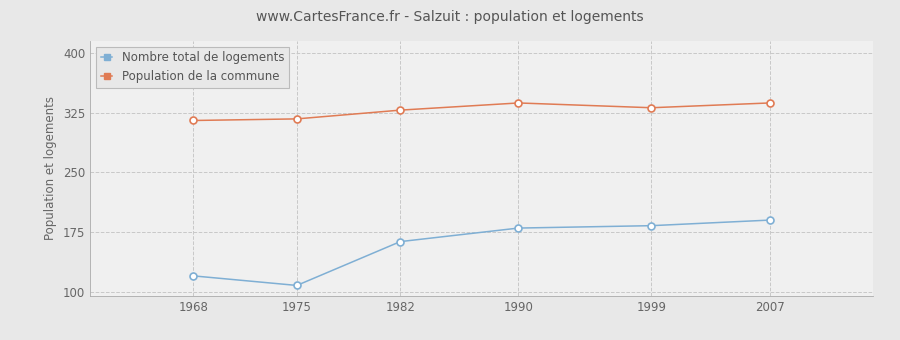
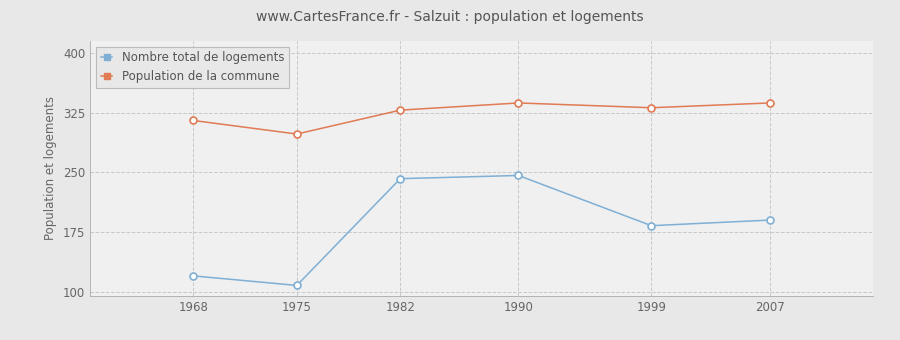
Population de la commune/1975: 317 -> 298
Nombre total de logements/1982: 163 -> 242
Nombre total de logements/1990: 180 -> 246
